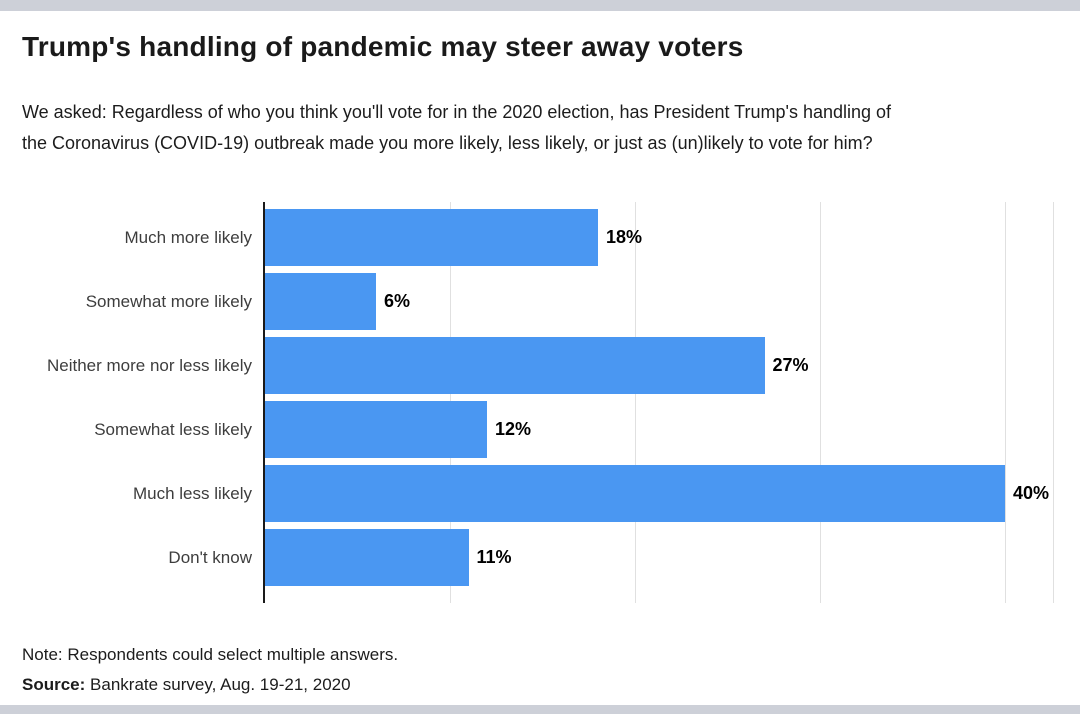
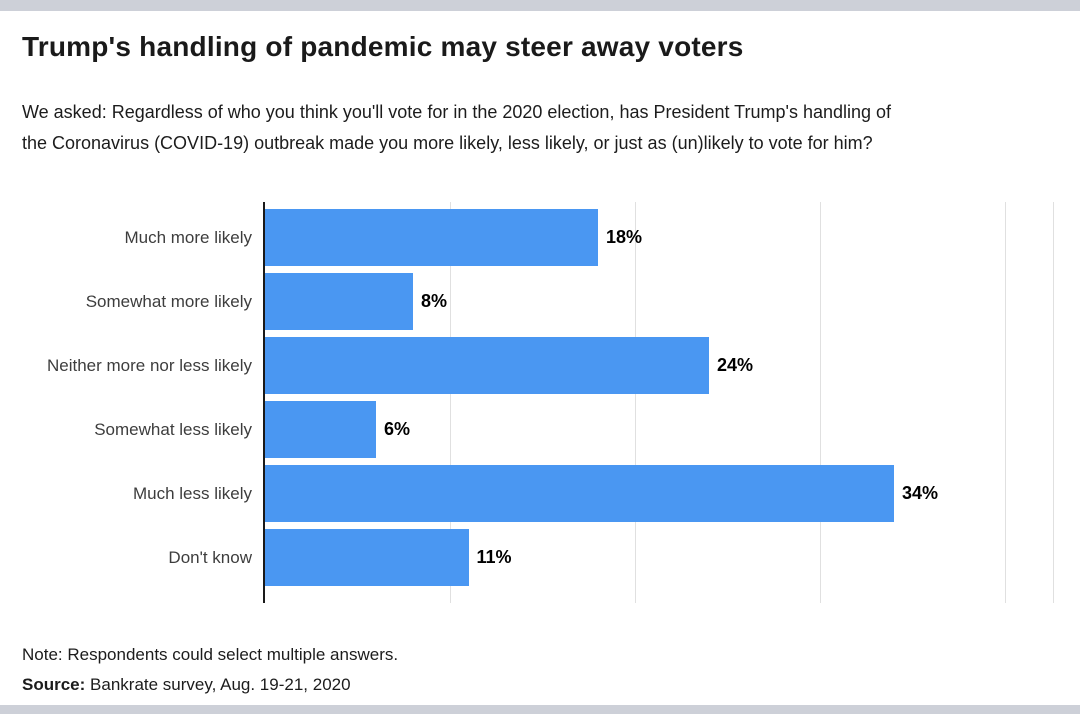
Somewhat more likely: 6% -> 8%
Neither more nor less likely: 27% -> 24%
Somewhat less likely: 12% -> 6%
Much less likely: 40% -> 34%
